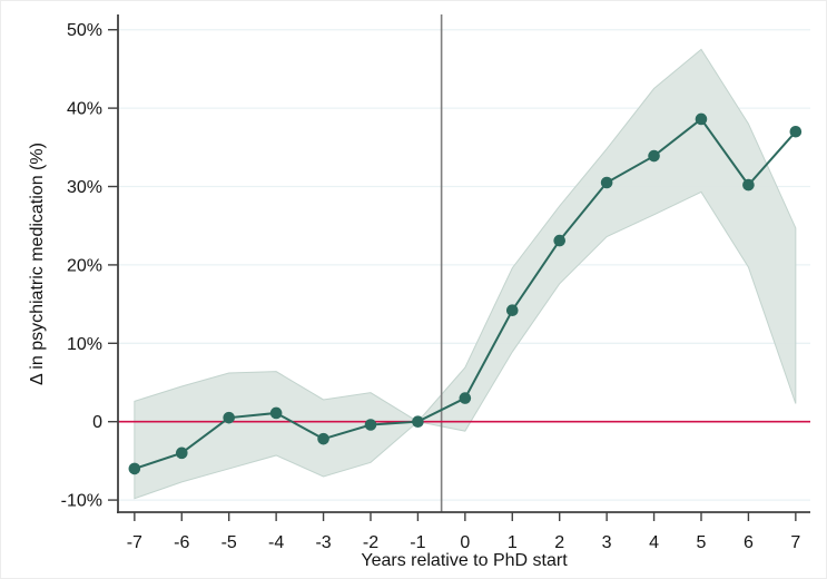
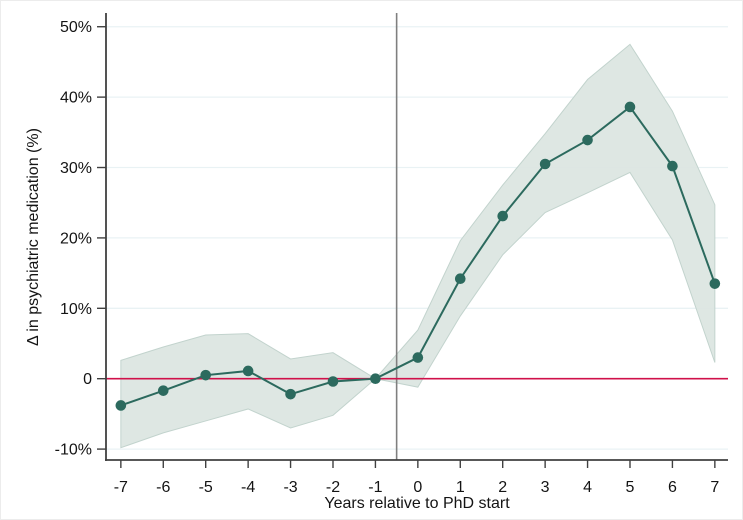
-7: -6% -> -4%
-6: -4% -> -2%
7: 37% -> 14%
